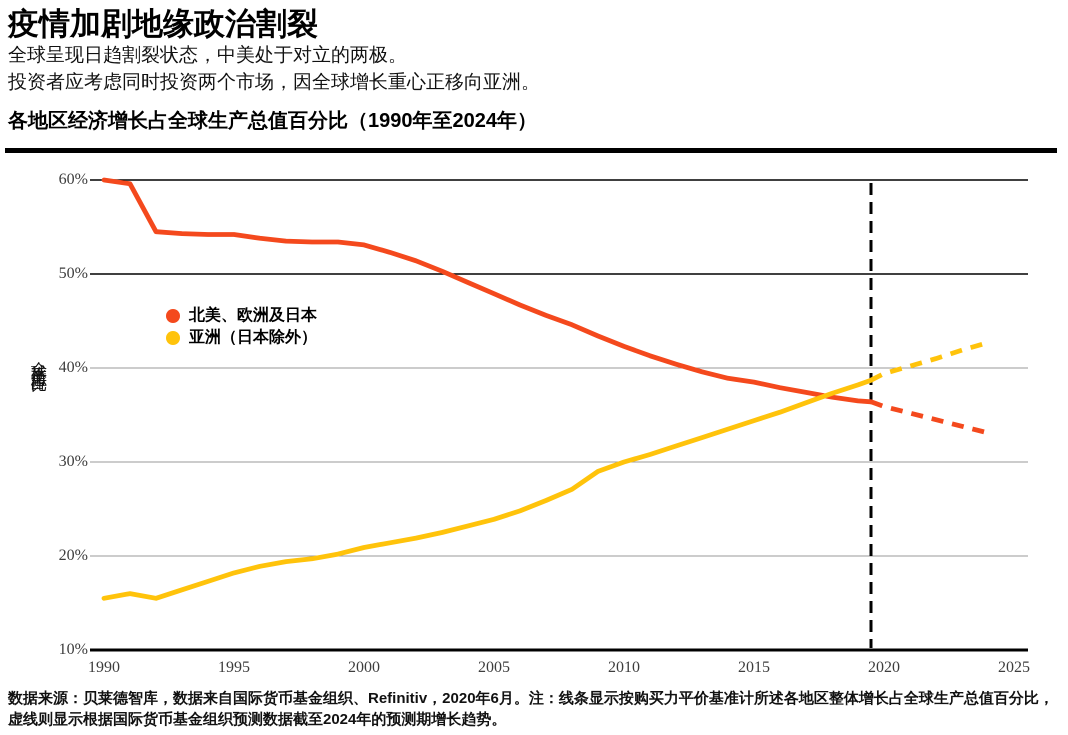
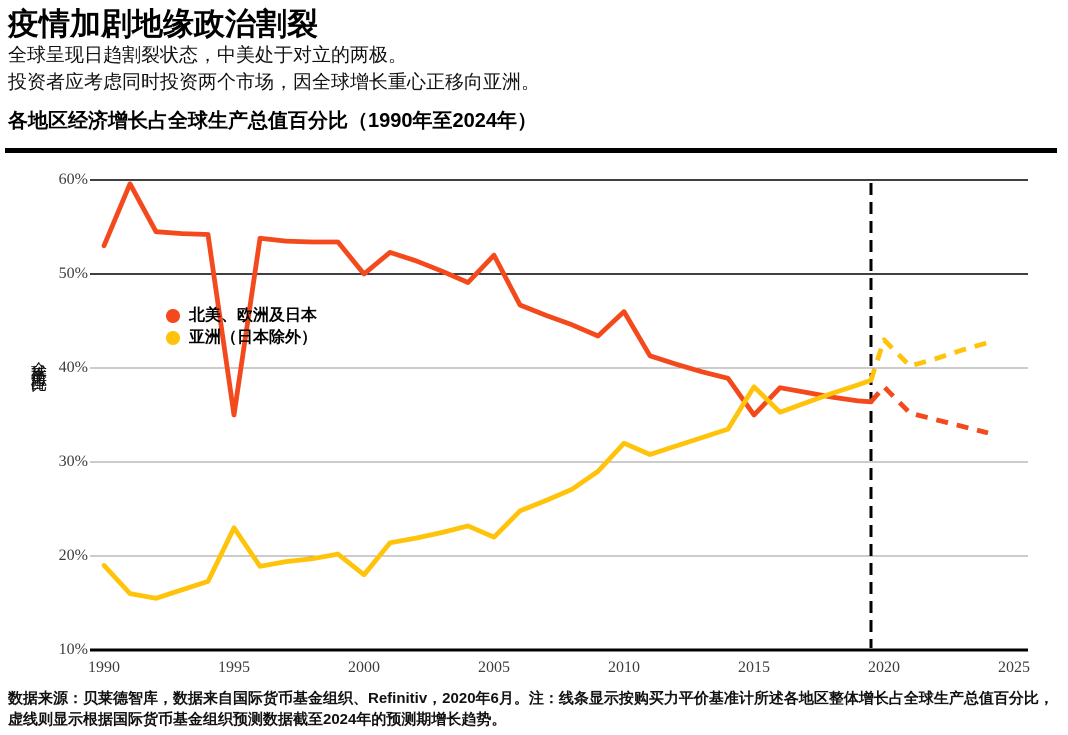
北美、欧洲及日本/1990: 60% -> 53%
亚洲（日本除外）/1990: 16% -> 19%
北美、欧洲及日本/1995: 54% -> 35%
亚洲（日本除外）/1995: 18% -> 23%
北美、欧洲及日本/2000: 53% -> 50%
亚洲（日本除外）/2000: 21% -> 18%
北美、欧洲及日本/2005: 48% -> 52%
亚洲（日本除外）/2005: 24% -> 22%
北美、欧洲及日本/2010: 42% -> 46%
亚洲（日本除外）/2010: 30% -> 32%
北美、欧洲及日本/2015: 38% -> 35%
亚洲（日本除外）/2015: 34% -> 38%
北美、欧洲及日本/2020: 36% -> 38%
亚洲（日本除外）/2020: 39% -> 43%
